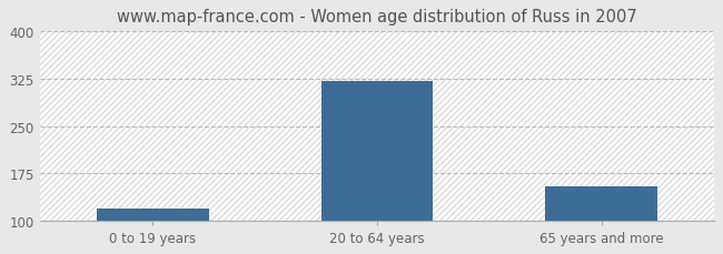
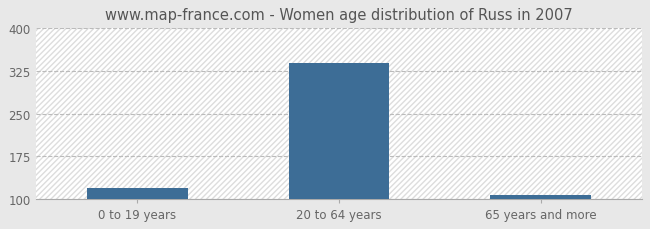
20 to 64 years: 320 -> 338
65 years and more: 154 -> 107
